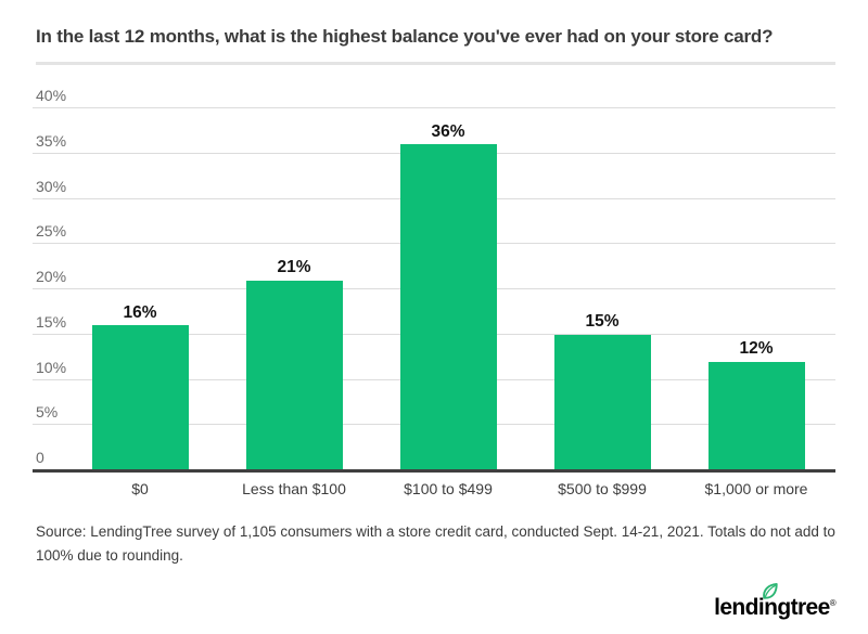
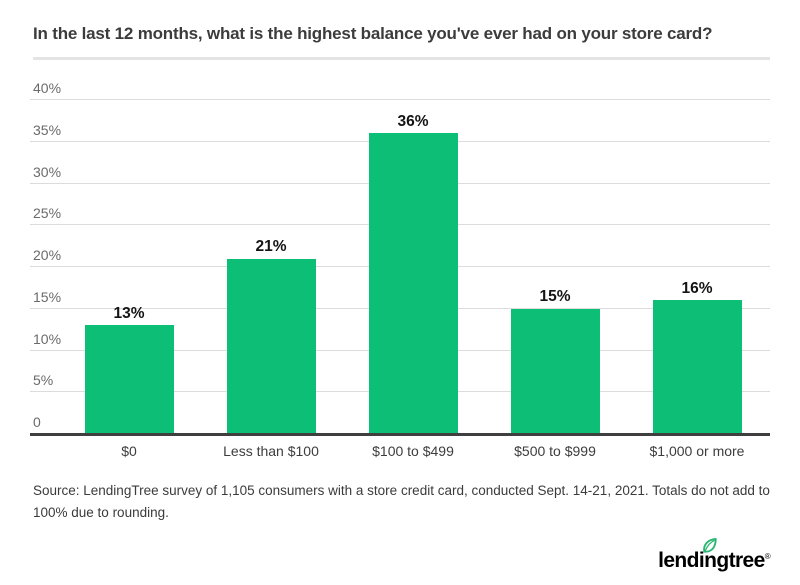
$0: 16% -> 13%
$1,000 or more: 12% -> 16%
